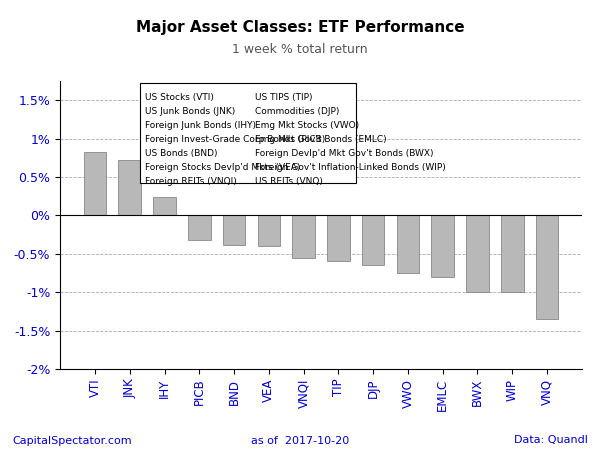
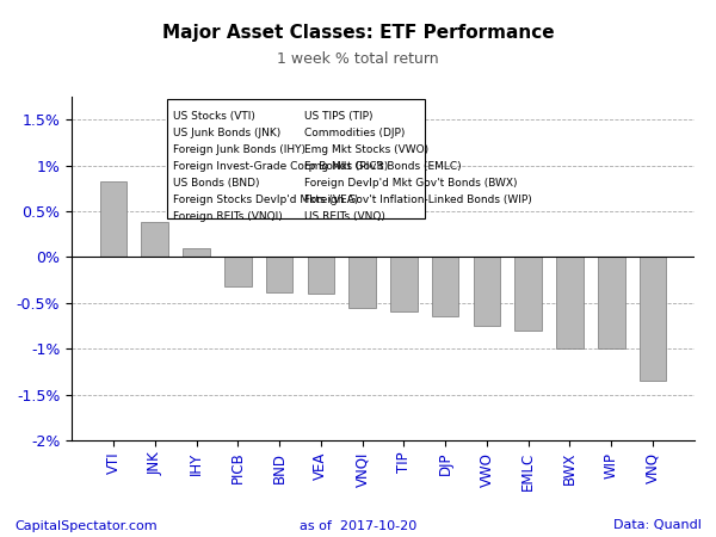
JNK: 0.72% -> 0.38%
IHY: 0.24% -> 0.10%
